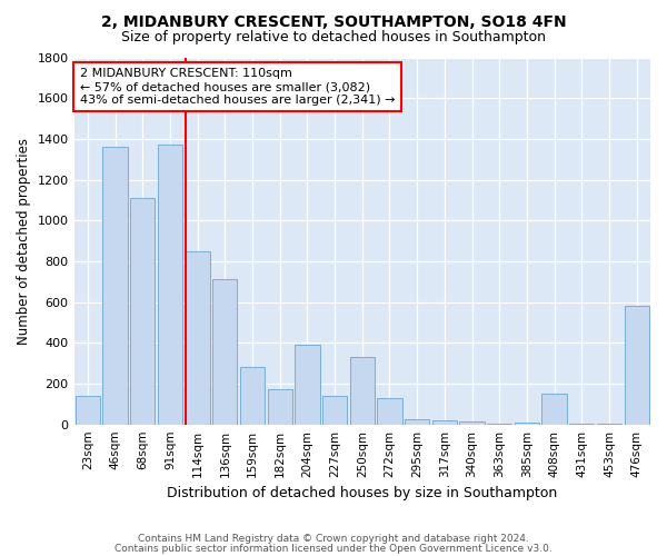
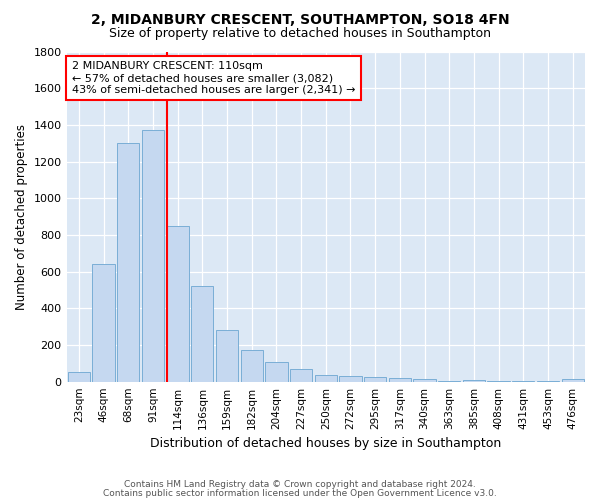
23sqm: 140 -> 60
46sqm: 1360 -> 640
68sqm: 1110 -> 1300
136sqm: 710 -> 520
204sqm: 390 -> 110
227sqm: 140 -> 70
250sqm: 330 -> 40
272sqm: 130 -> 30
408sqm: 150 -> 0
476sqm: 580 -> 20
